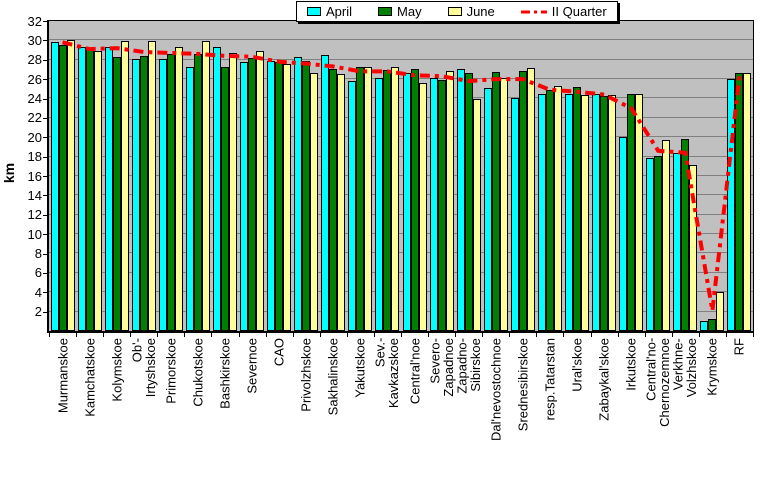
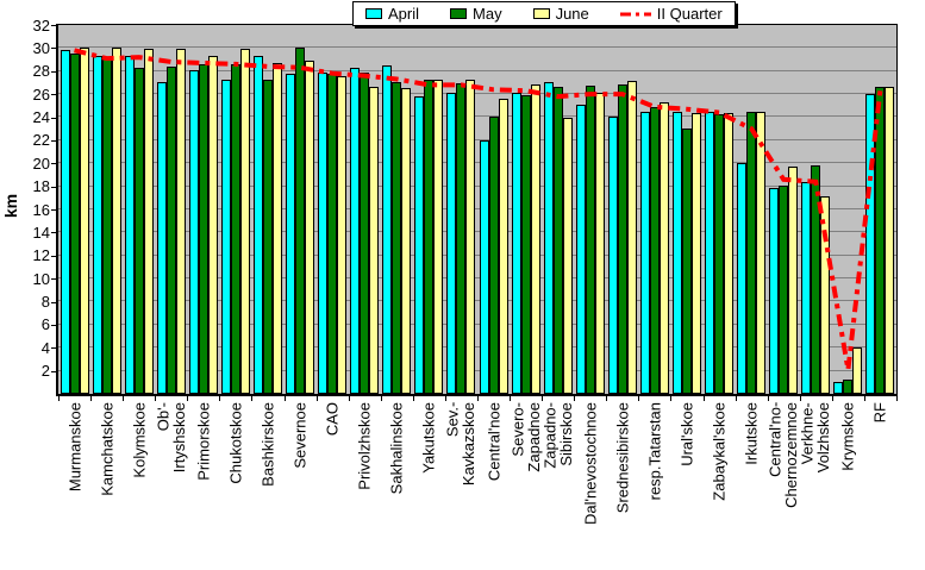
June/Kamchatskoe: 29 -> 30
April/Ob'- Irtyshskoe: 28 -> 27
May/Severnoe: 28 -> 30
April/Central'noe: 27 -> 22
May/Central'noe: 27 -> 24
May/Ural'skoe: 25 -> 23
